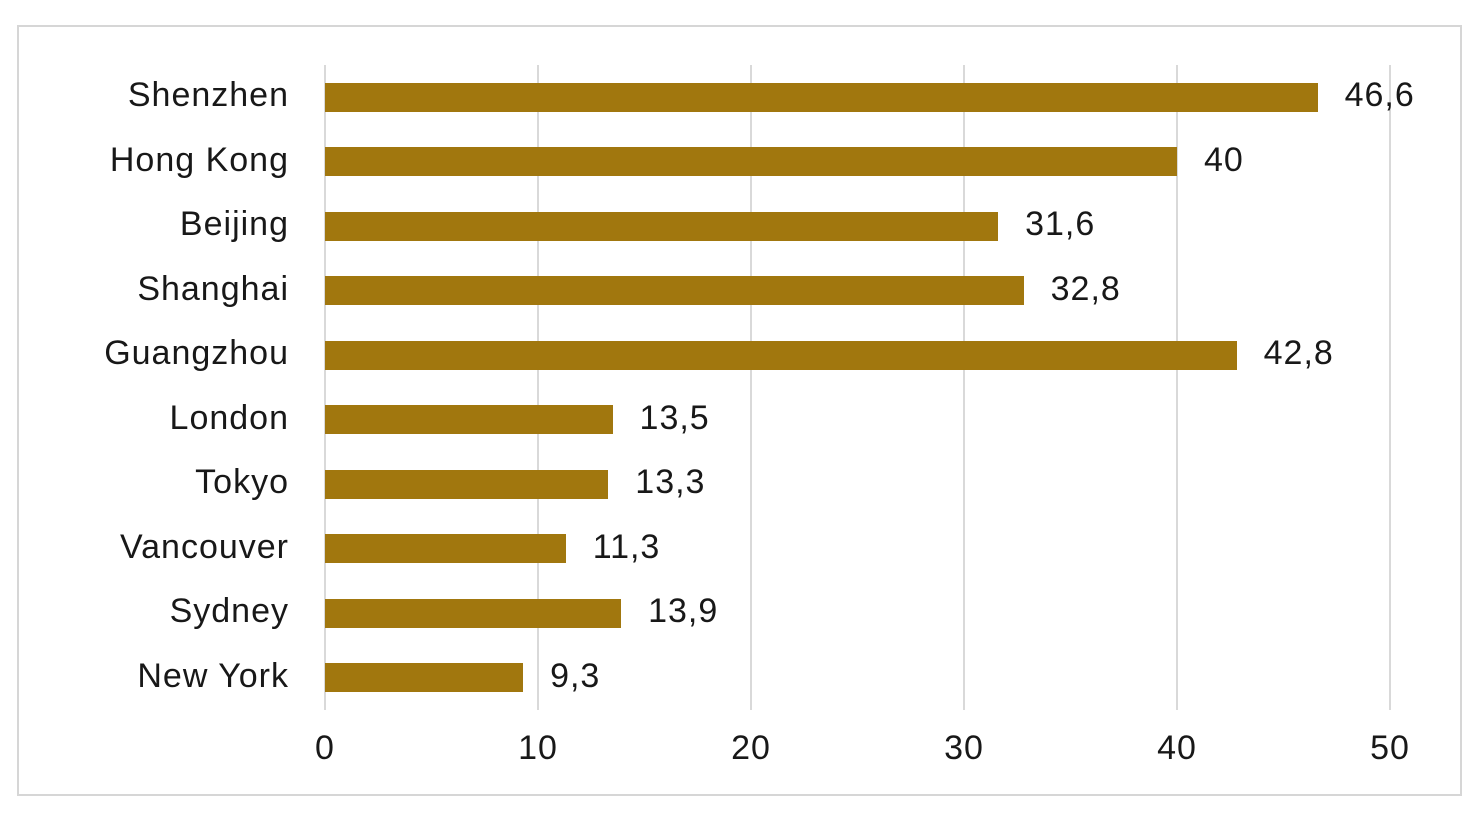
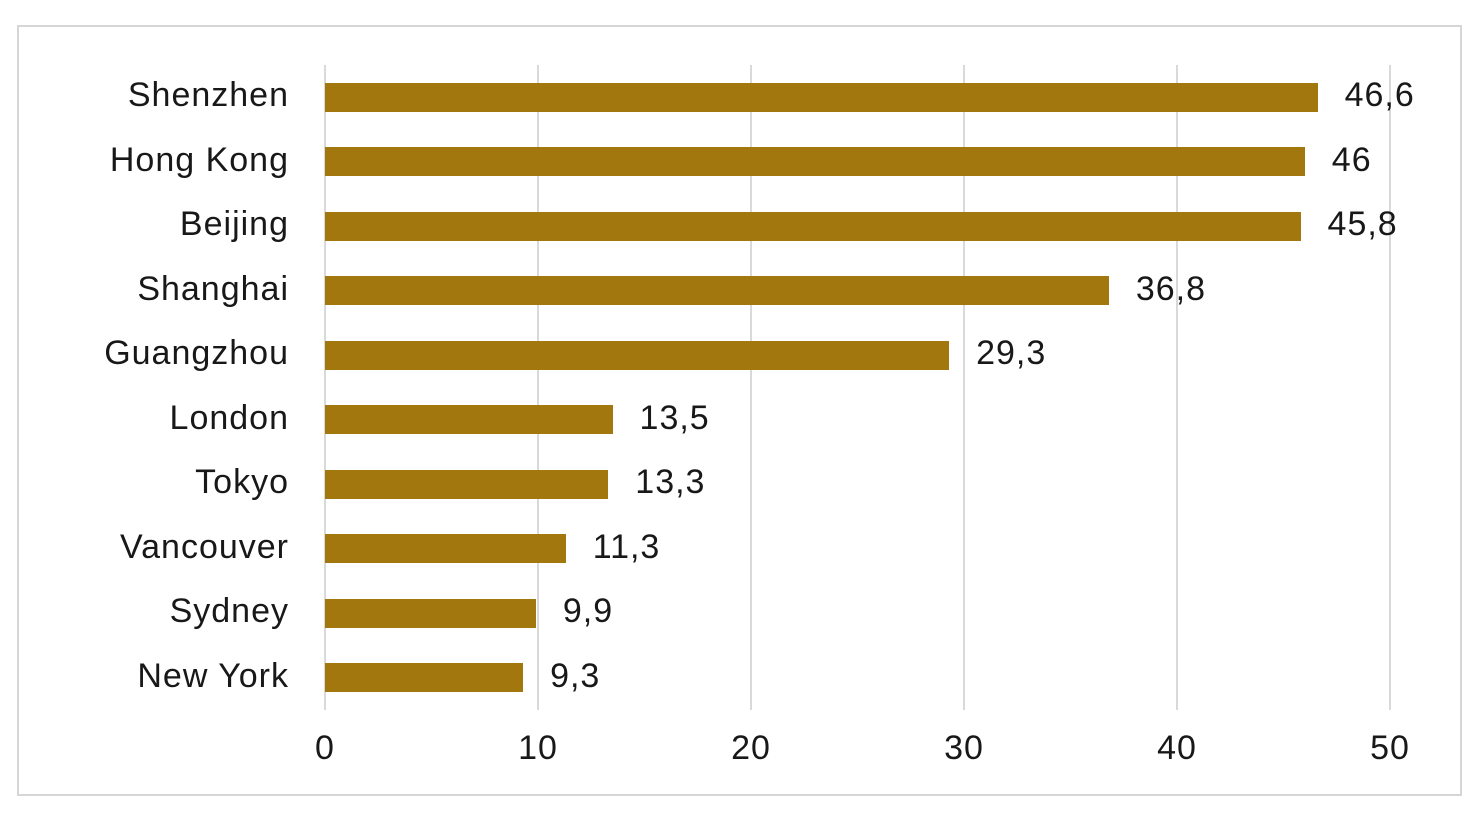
Hong Kong: 40 -> 46
Beijing: 31,6 -> 45,8
Shanghai: 32,8 -> 36,8
Guangzhou: 42,8 -> 29,3
Sydney: 13,9 -> 9,9
